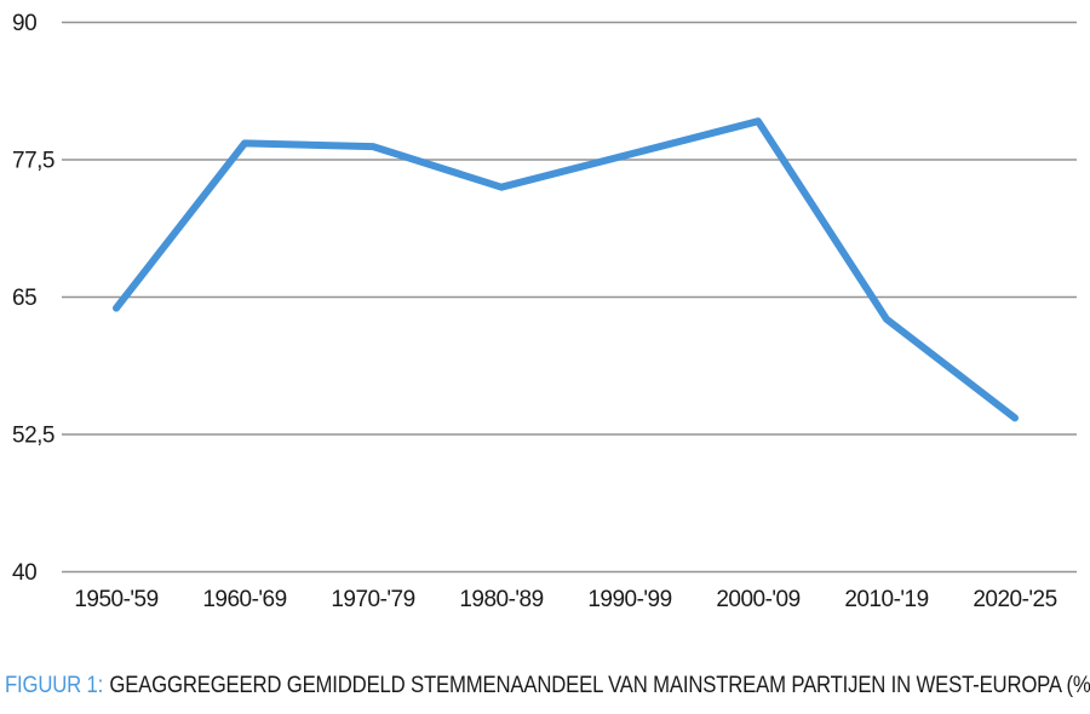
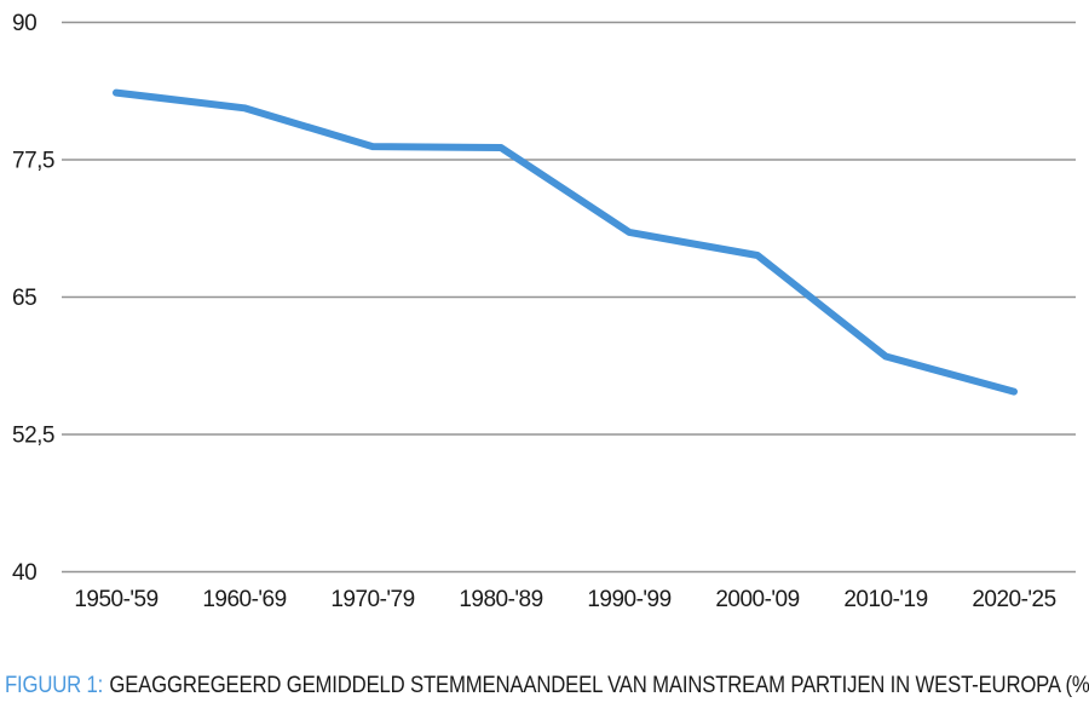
1950-'59: 64 -> 84
1960-'69: 79 -> 82
1980-'89: 75 -> 79
1990-'99: 78 -> 71
2000-'09: 81 -> 69
2010-'19: 63 -> 60
2020-'25: 54 -> 56
